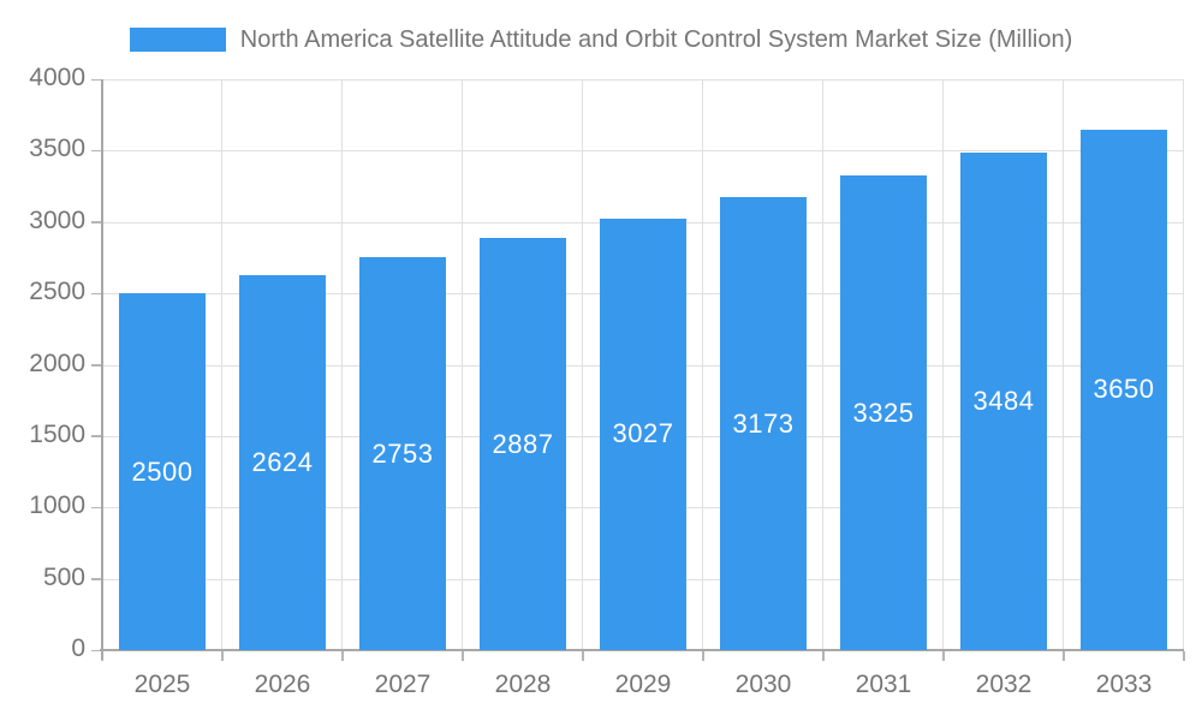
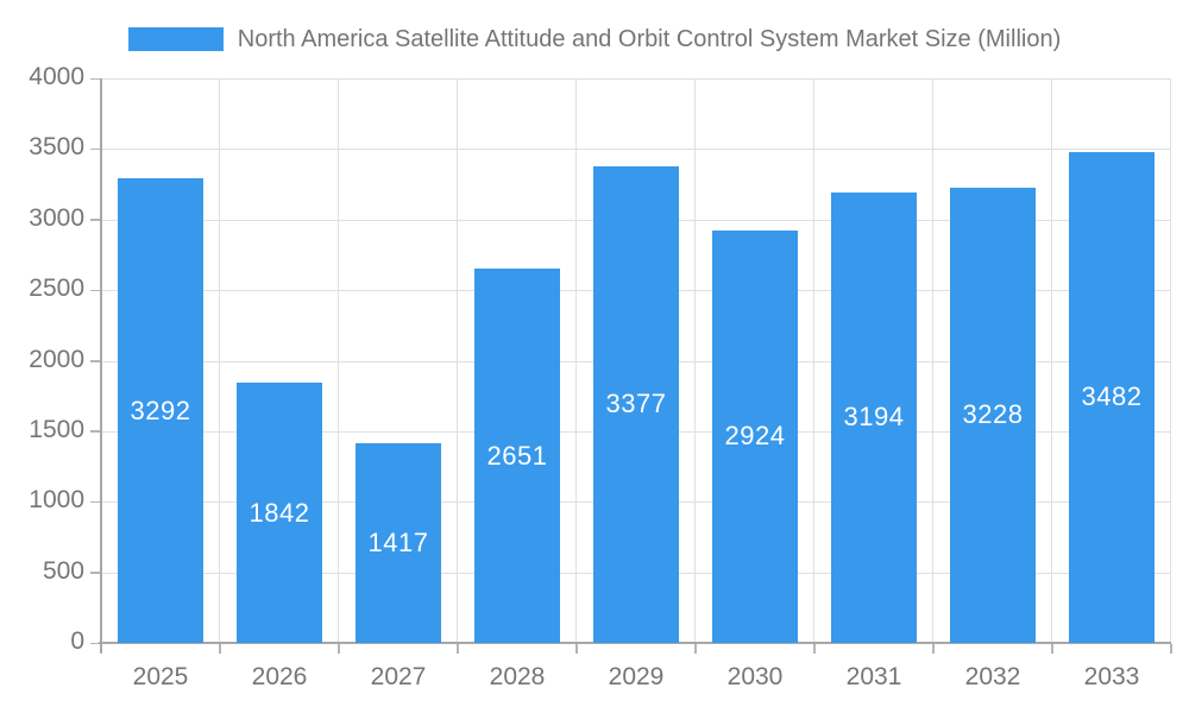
2025: 2500 -> 3292
2026: 2624 -> 1842
2027: 2753 -> 1417
2028: 2887 -> 2651
2029: 3027 -> 3377
2030: 3173 -> 2924
2031: 3325 -> 3194
2032: 3484 -> 3228
2033: 3650 -> 3482
